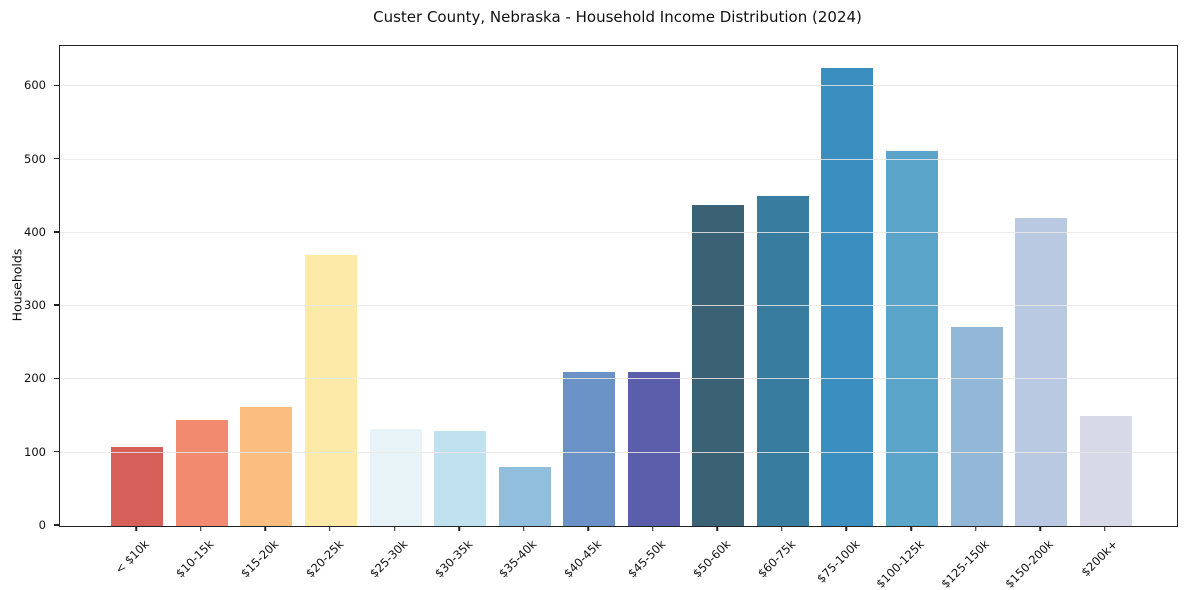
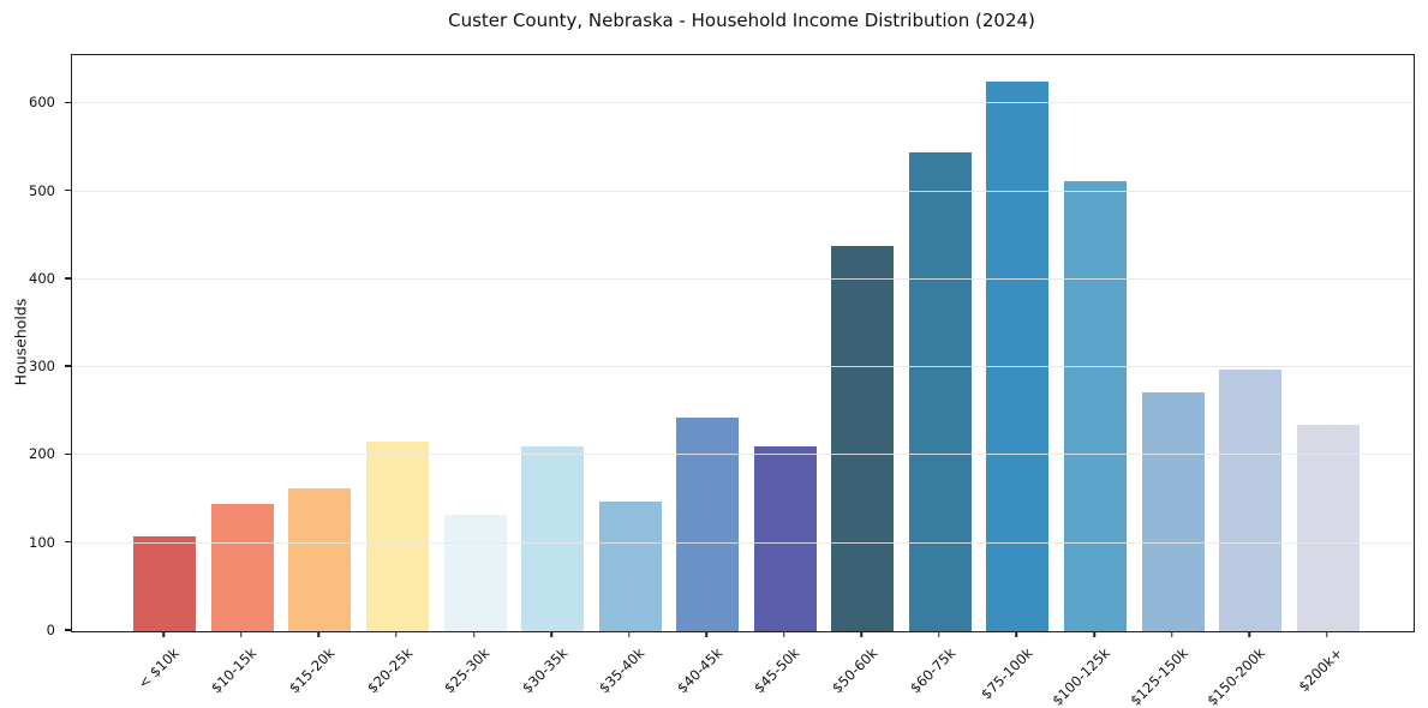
$20-25k: 370 -> 220
$30-35k: 130 -> 210
$35-40k: 80 -> 150
$40-45k: 210 -> 240
$60-75k: 450 -> 540
$150-200k: 420 -> 300
$200k+: 150 -> 240
